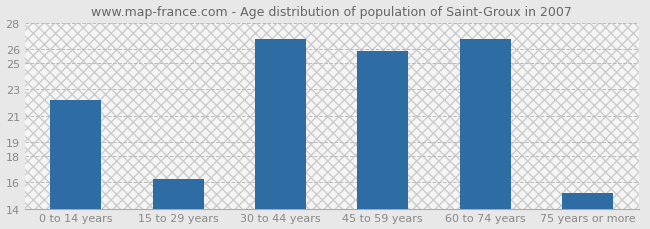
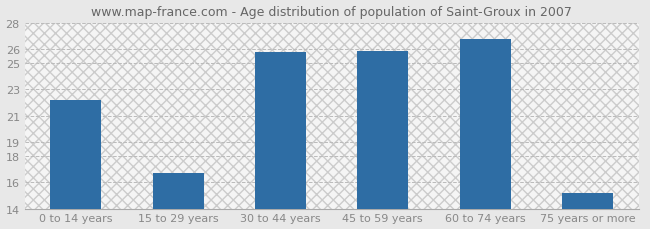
15 to 29 years: 16.2 -> 16.7
30 to 44 years: 26.8 -> 25.8
